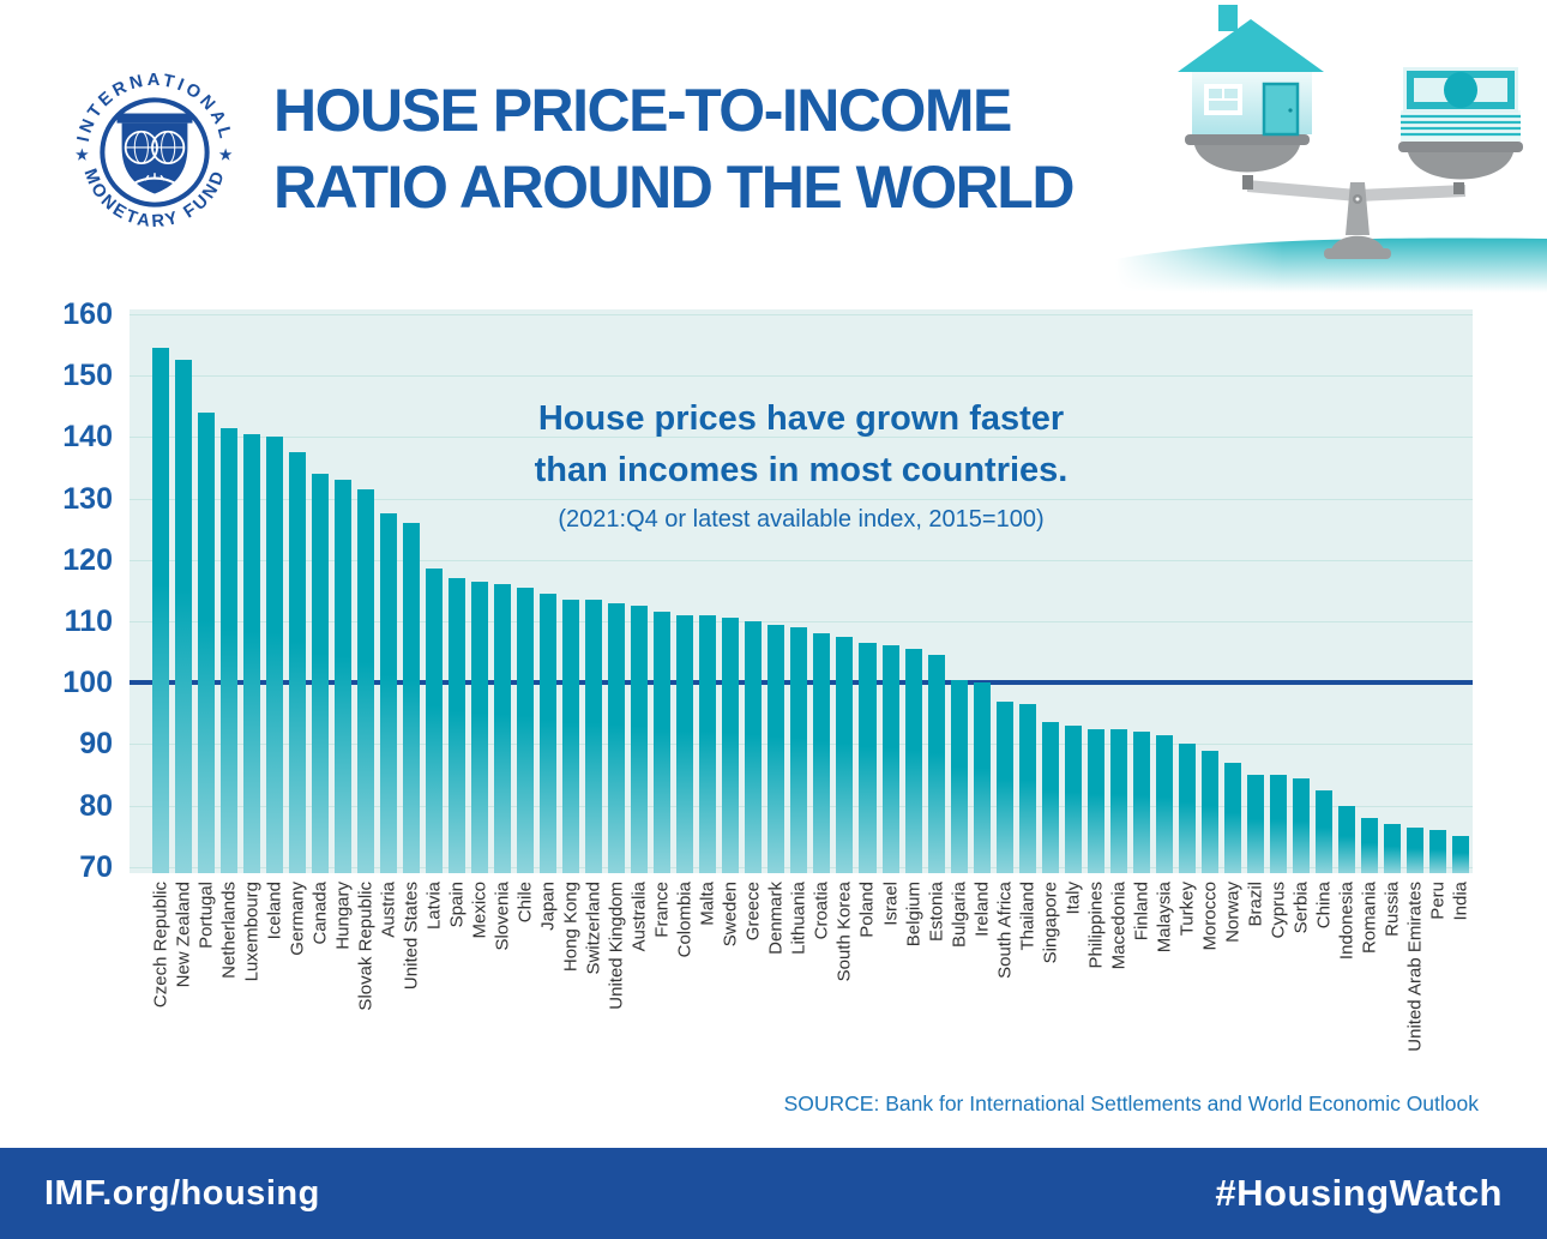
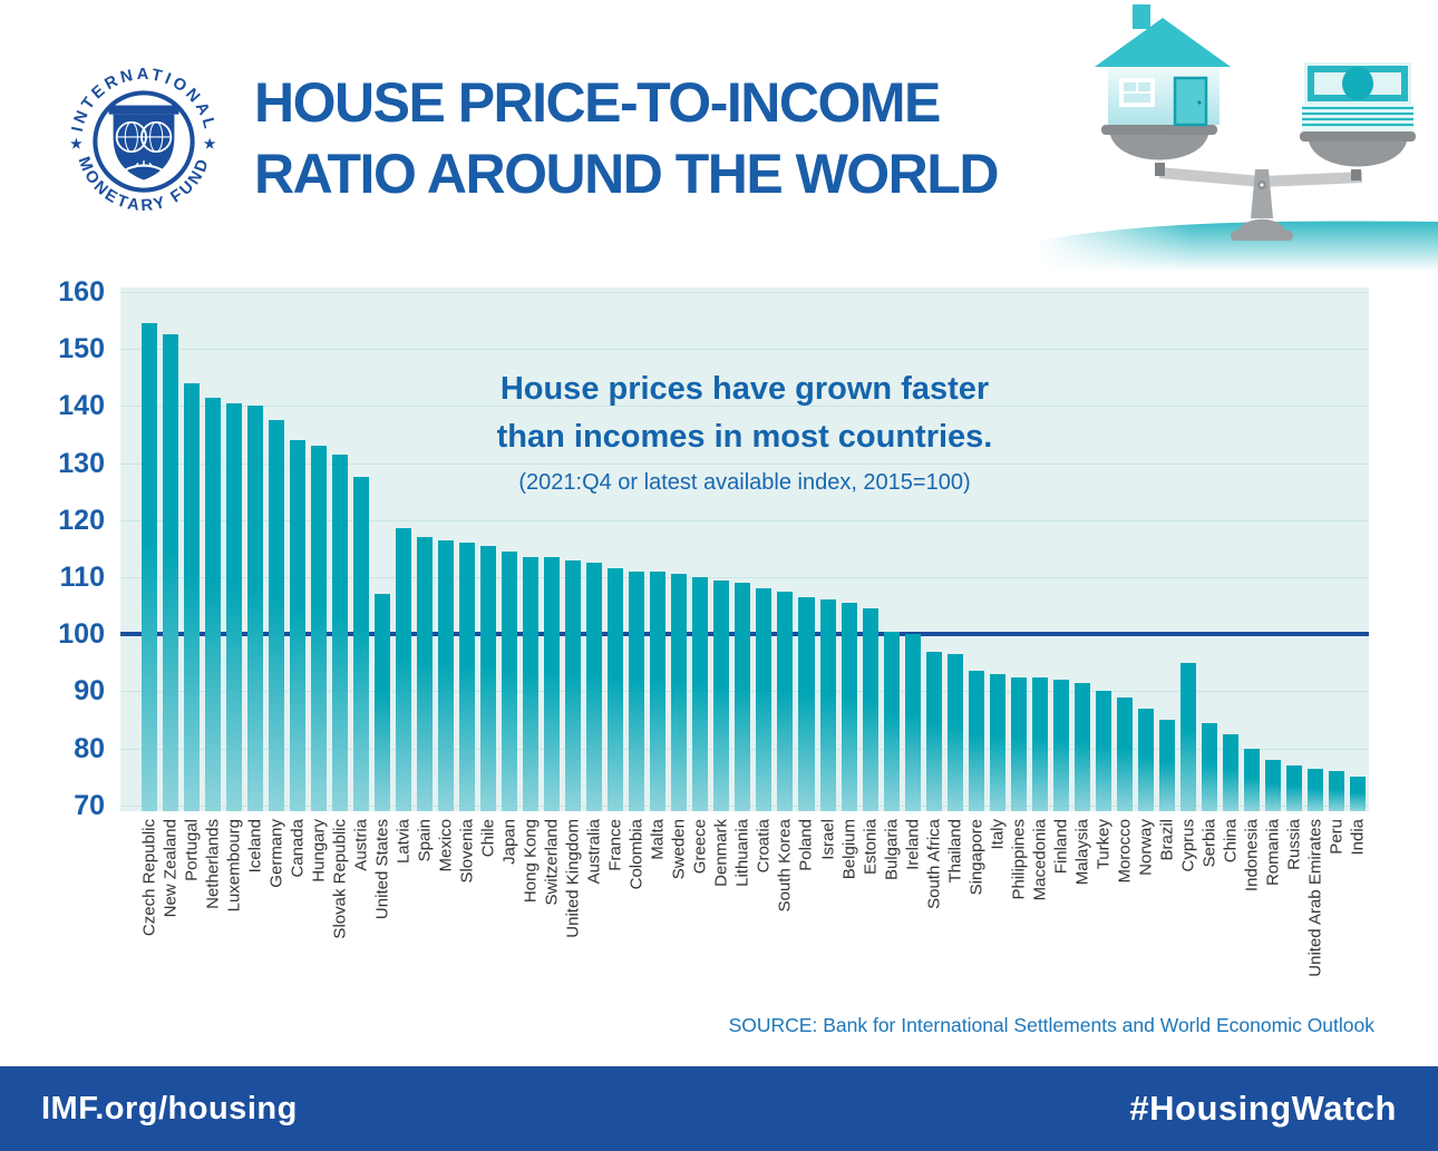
United States: 126 -> 107
Cyprus: 85 -> 95
